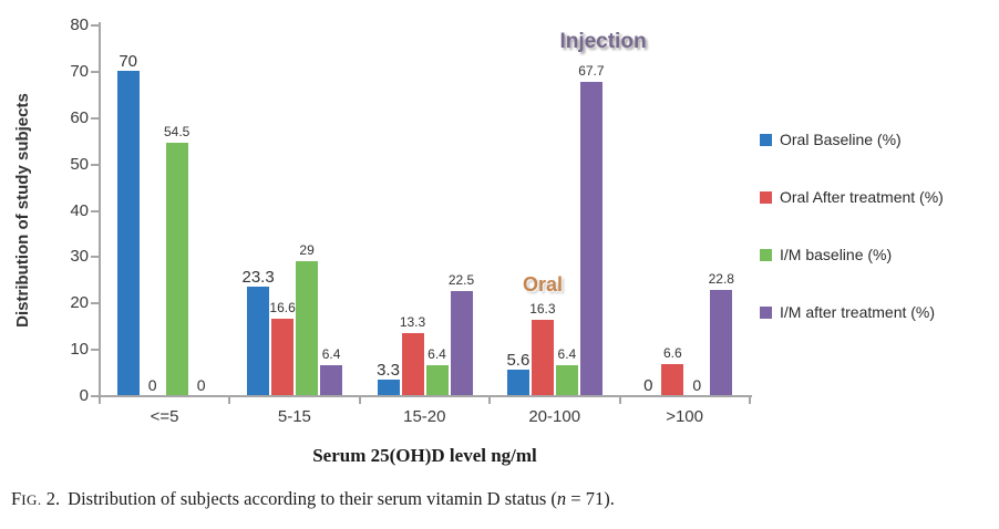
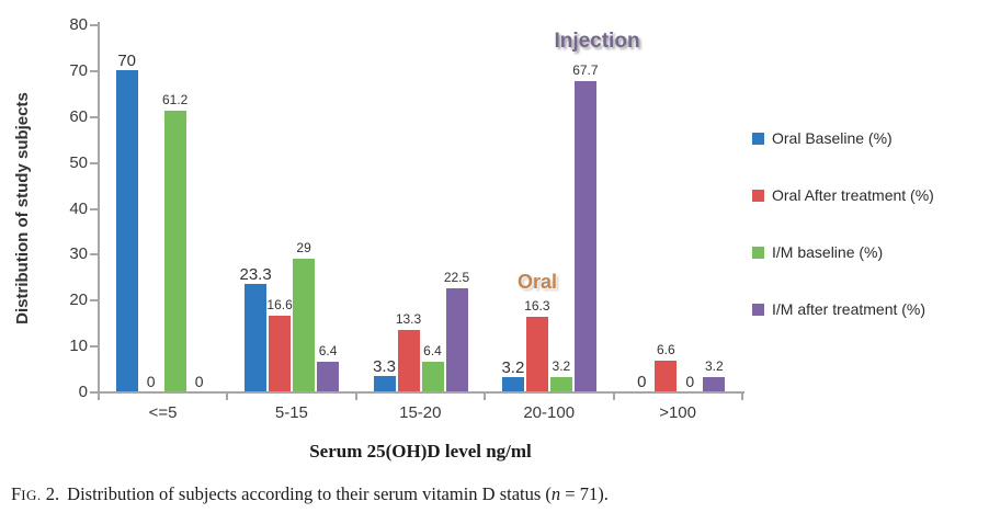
I/M baseline (%)/<=5: 54.5 -> 61.2
Oral Baseline (%)/20-100: 5.6 -> 3.2
I/M baseline (%)/20-100: 6.4 -> 3.2
I/M after treatment (%)/>100: 22.8 -> 3.2
